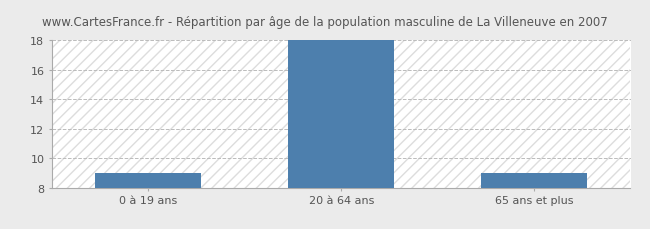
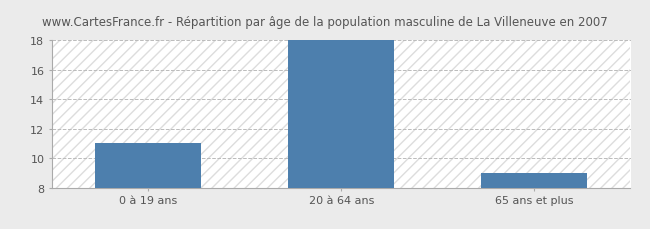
0 à 19 ans: 9 -> 11
